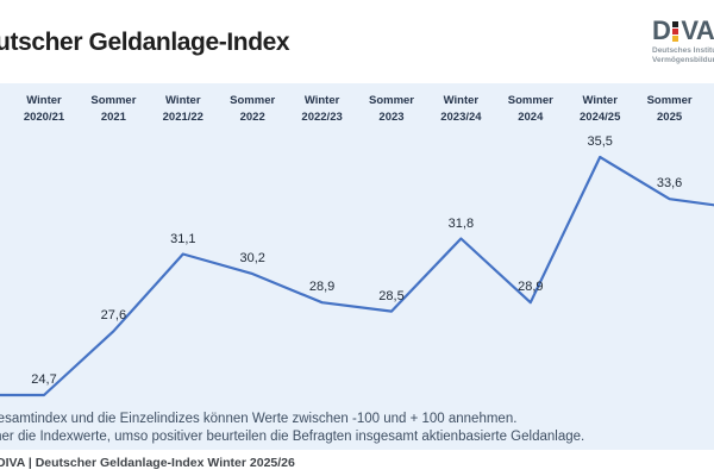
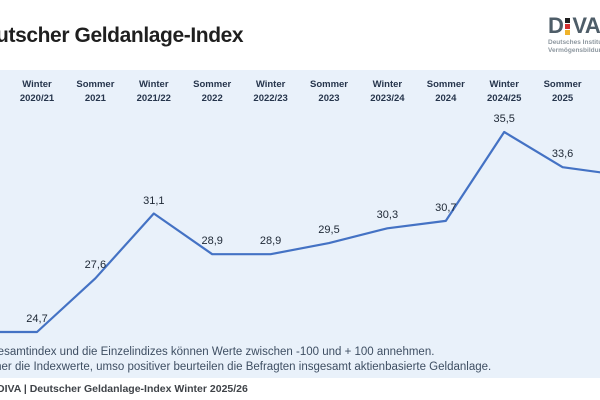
Sommer 2022: 30,2 -> 28,9
Sommer 2023: 28,5 -> 29,5
Winter 2023/24: 31,8 -> 30,3
Sommer 2024: 28,9 -> 30,7
